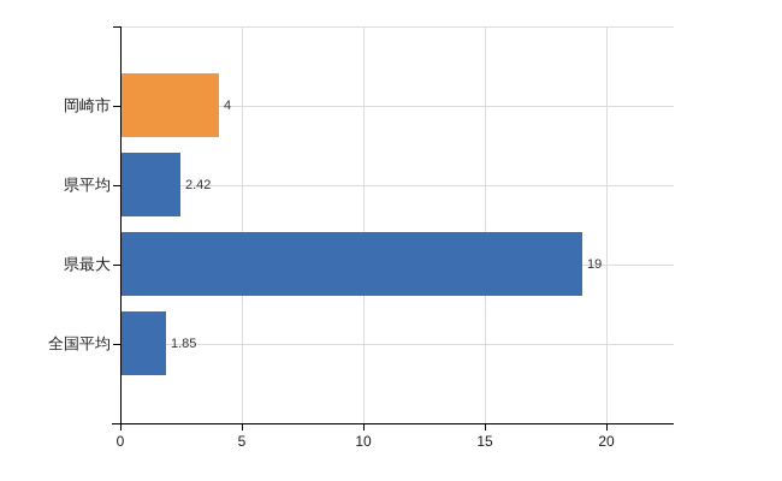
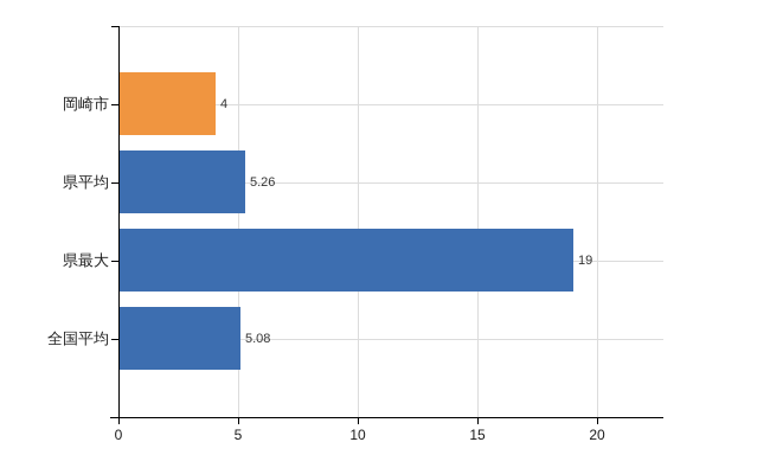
県平均: 2.42 -> 5.26
全国平均: 1.85 -> 5.08
